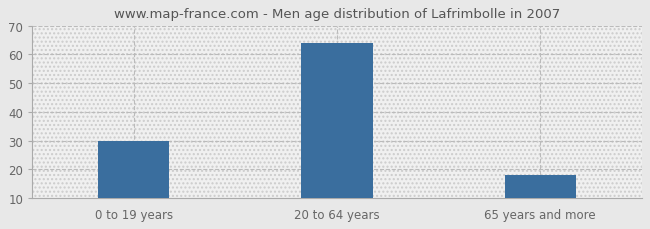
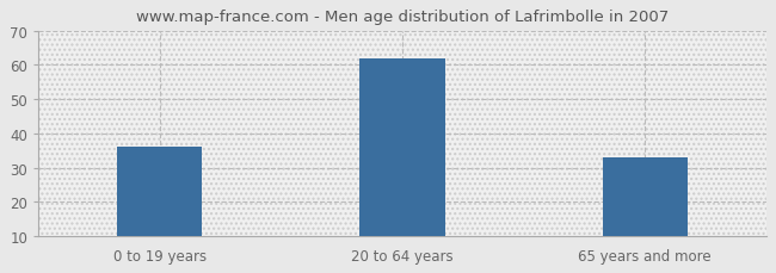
0 to 19 years: 30 -> 36
20 to 64 years: 64 -> 62
65 years and more: 18 -> 33
